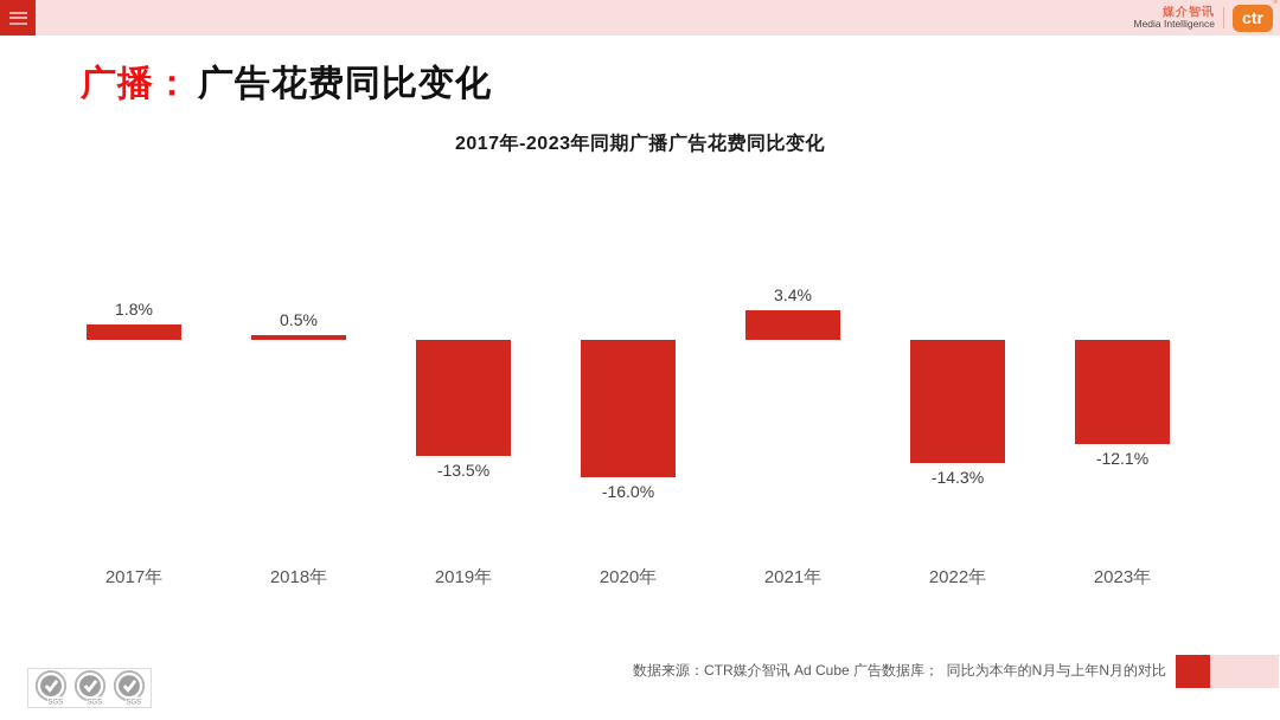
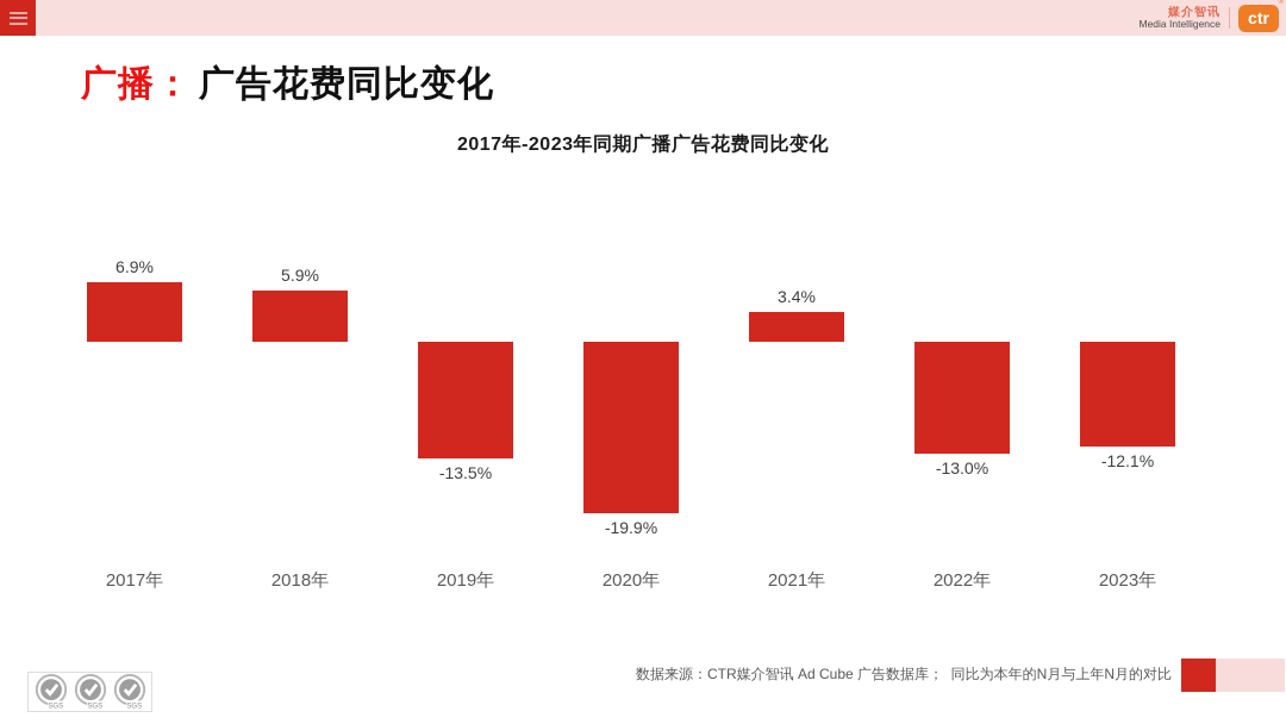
2017年: 1.8% -> 6.9%
2018年: 0.5% -> 5.9%
2020年: -16.0% -> -19.9%
2022年: -14.3% -> -13.0%
